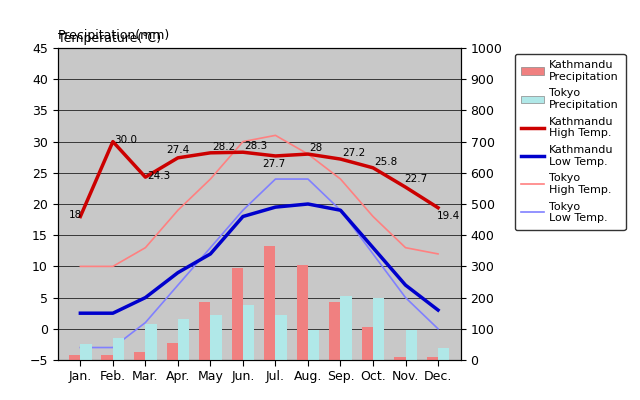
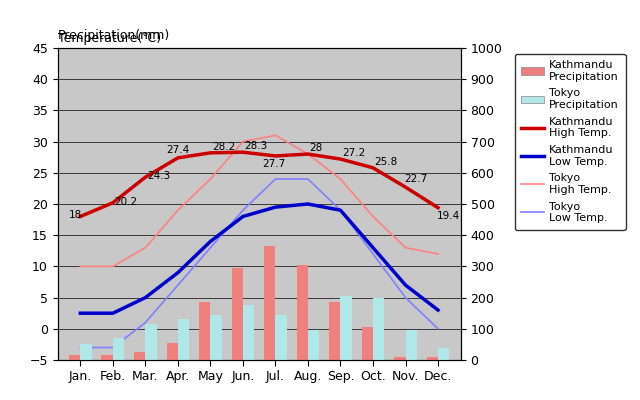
Kathmandu High Temp./Feb.: 30.0 -> 20.2
Kathmandu Low Temp./May: 12.0 -> 14.0
